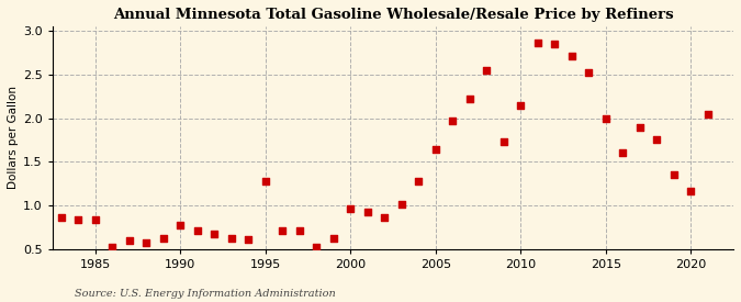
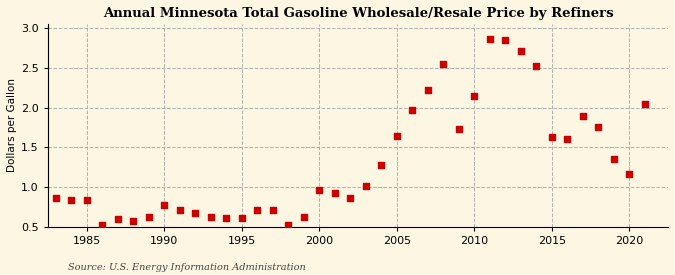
1995: 1.28 -> 0.61
2015: 2.00 -> 1.63
